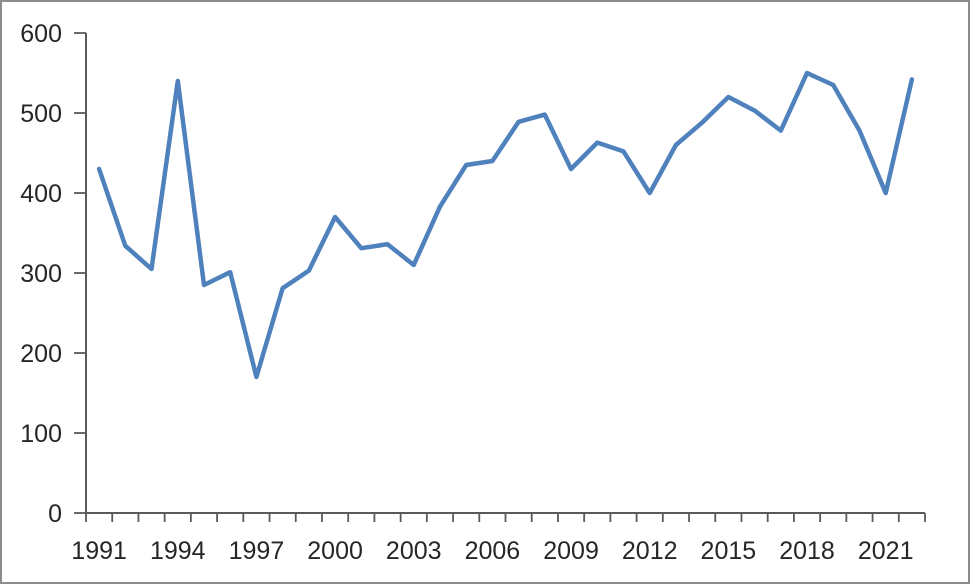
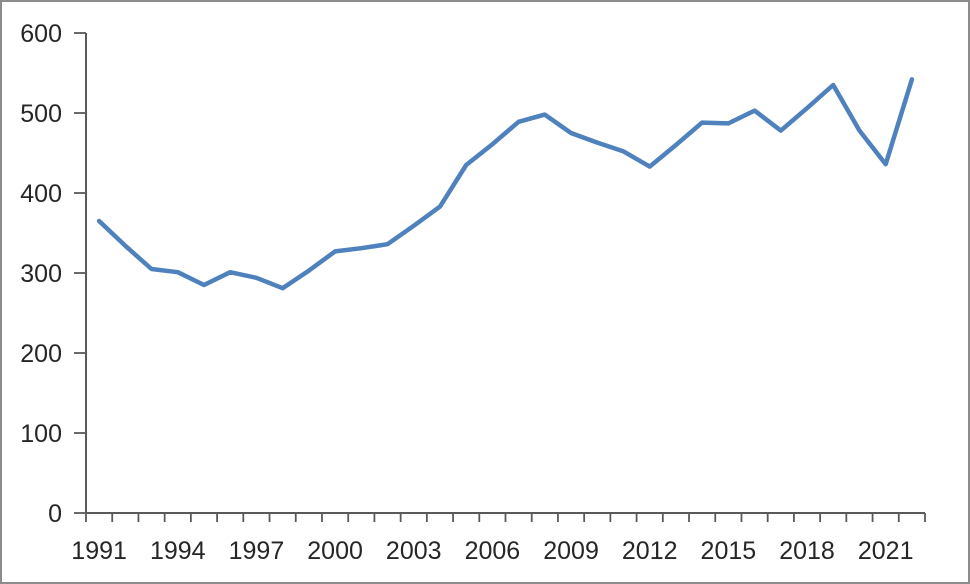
1991: 430 -> 360
1994: 540 -> 300
1997: 170 -> 290
2000: 370 -> 330
2003: 310 -> 360
2006: 440 -> 460
2009: 430 -> 480
2012: 400 -> 430
2015: 520 -> 490
2018: 550 -> 510
2021: 400 -> 440
